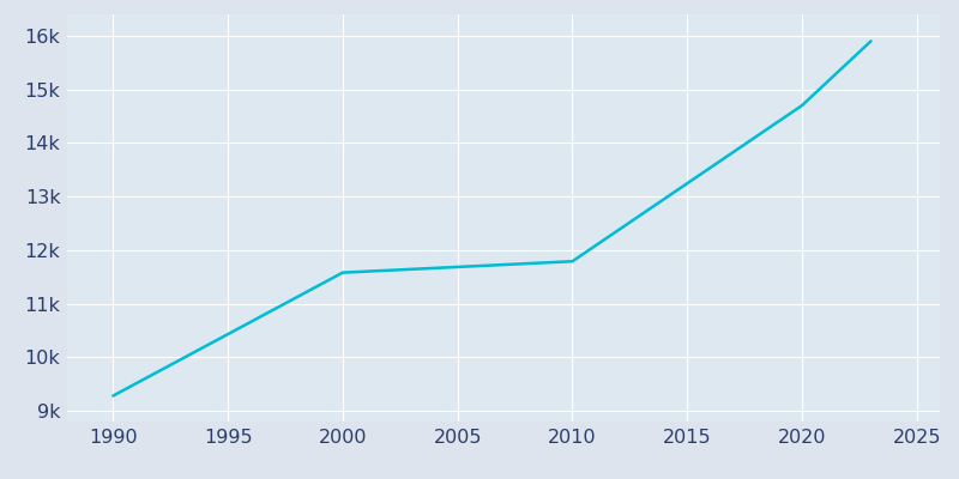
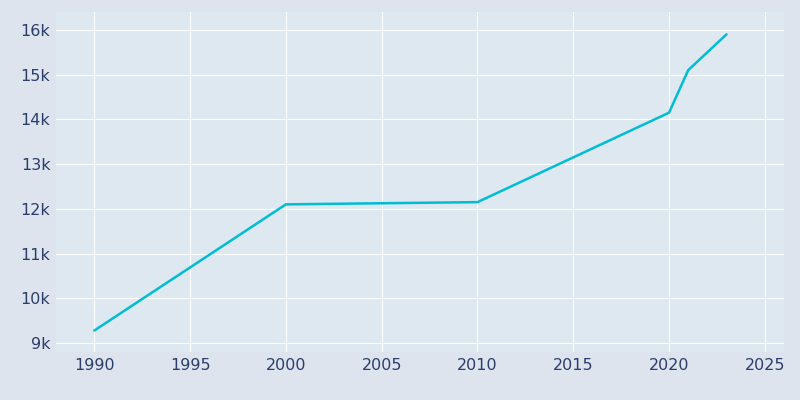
2000: 11.58k -> 12.10k
2010: 11.79k -> 12.15k
2020: 14.70k -> 14.15k
